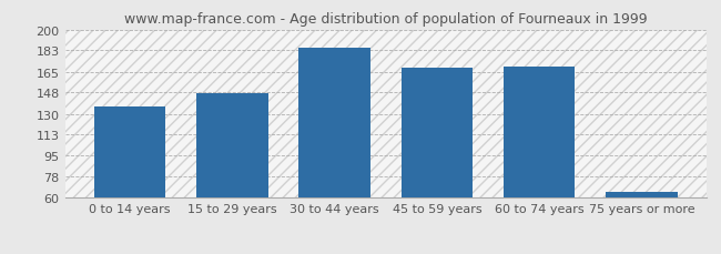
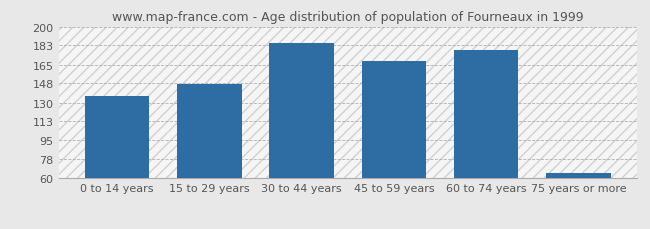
60 to 74 years: 169 -> 178
